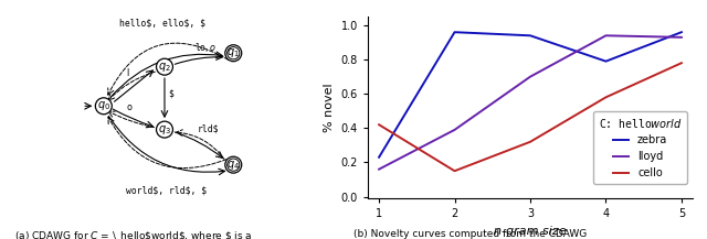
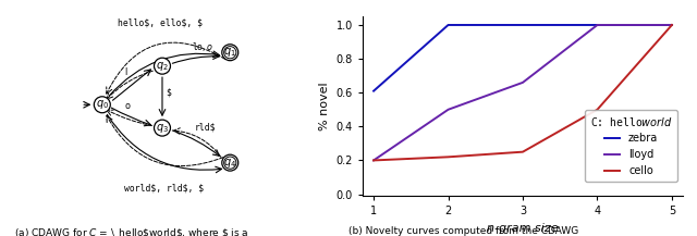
zebra/1: 0.23 -> 0.61
lloyd/1: 0.16 -> 0.20
cello/1: 0.42 -> 0.20
zebra/2: 0.96 -> 1.00
lloyd/2: 0.39 -> 0.50
cello/2: 0.15 -> 0.22
zebra/3: 0.94 -> 1.00
lloyd/3: 0.70 -> 0.66
cello/3: 0.32 -> 0.25
zebra/4: 0.79 -> 1.00
lloyd/4: 0.94 -> 1.00
cello/4: 0.58 -> 0.50
zebra/5: 0.96 -> 1.00
lloyd/5: 0.93 -> 1.00
cello/5: 0.78 -> 1.00
